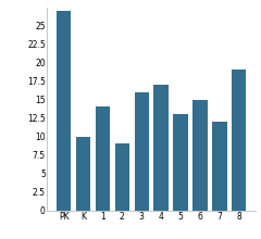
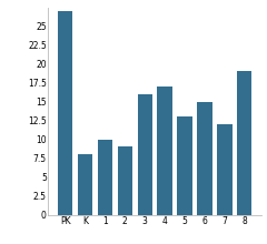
K: 10 -> 8
1: 14 -> 10
